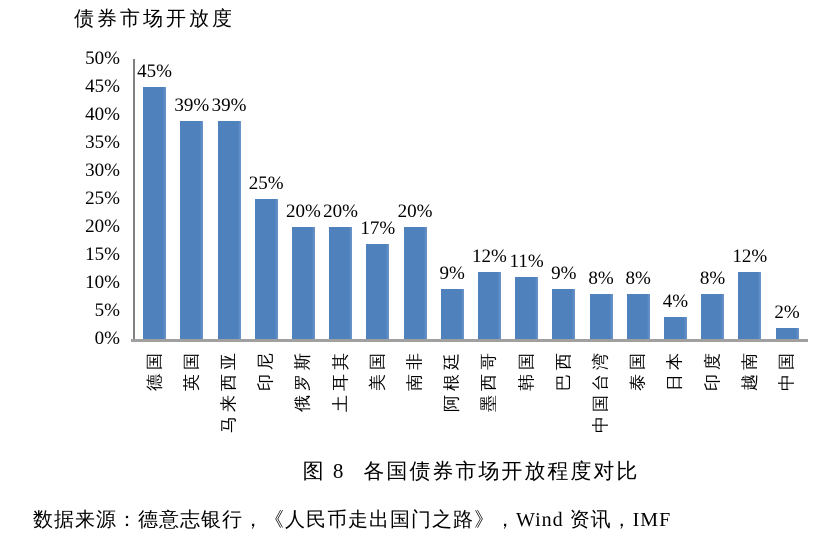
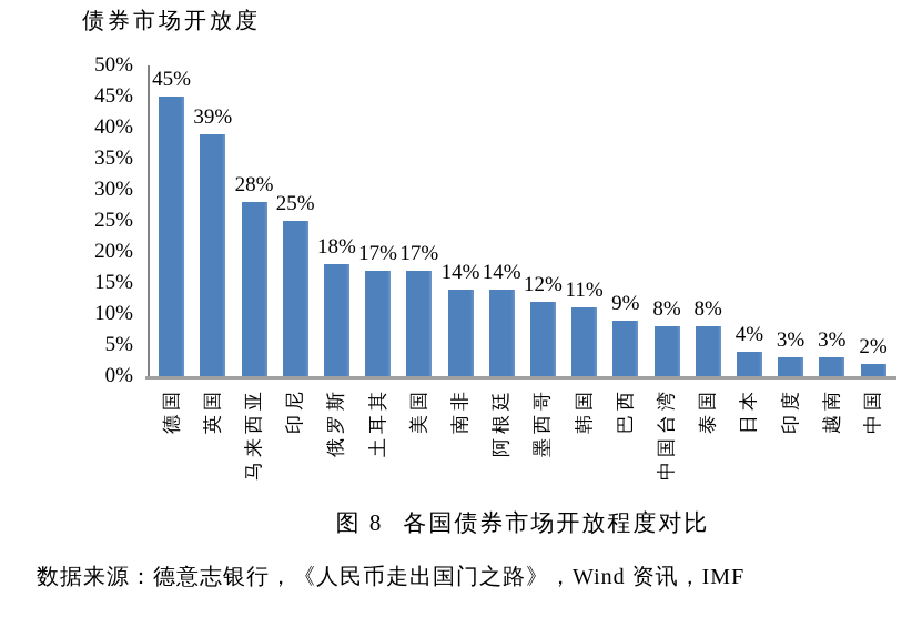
马来西亚: 39% -> 28%
俄罗斯: 20% -> 18%
土耳其: 20% -> 17%
南非: 20% -> 14%
阿根廷: 9% -> 14%
印度: 8% -> 3%
越南: 12% -> 3%
